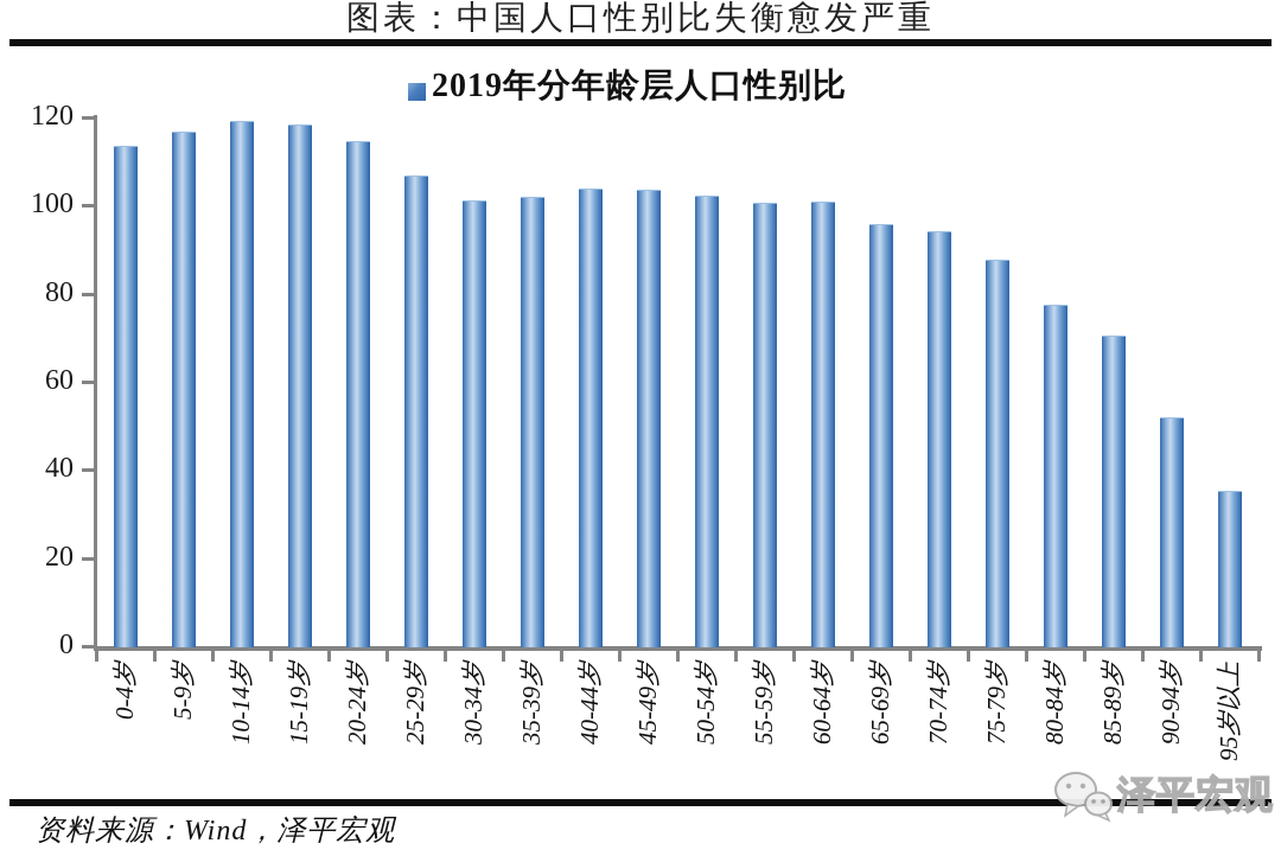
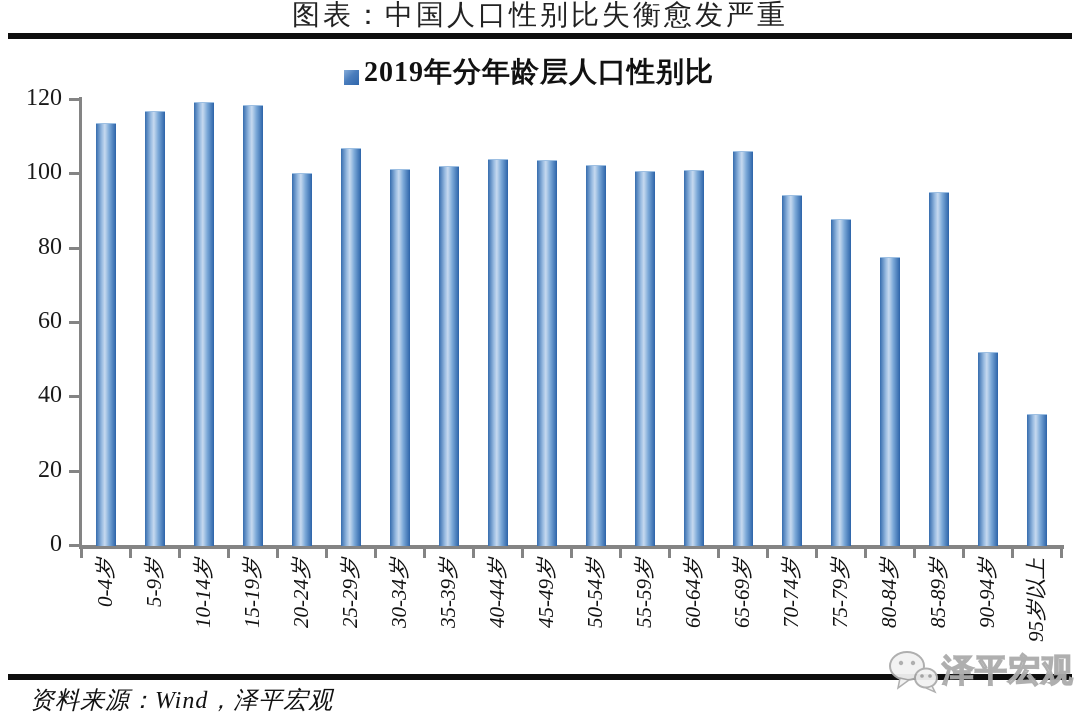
20-24岁: 115 -> 100
65-69岁: 96 -> 106
85-89岁: 70 -> 95
